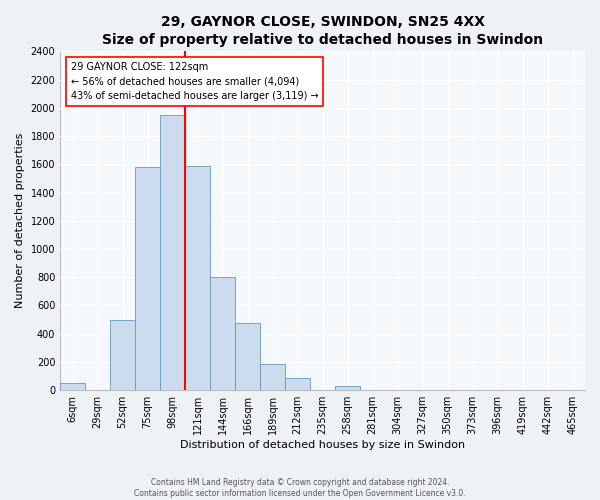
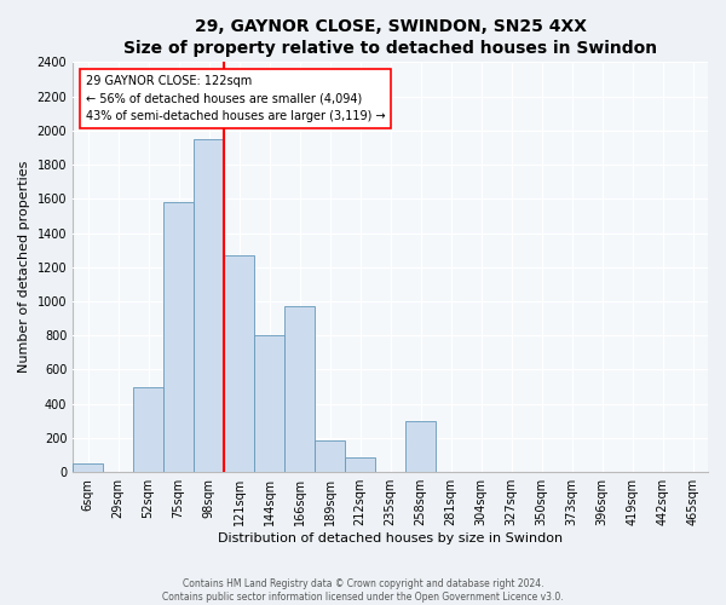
121sqm: 1590 -> 1270
166sqm: 480 -> 970
258sqm: 30 -> 300
